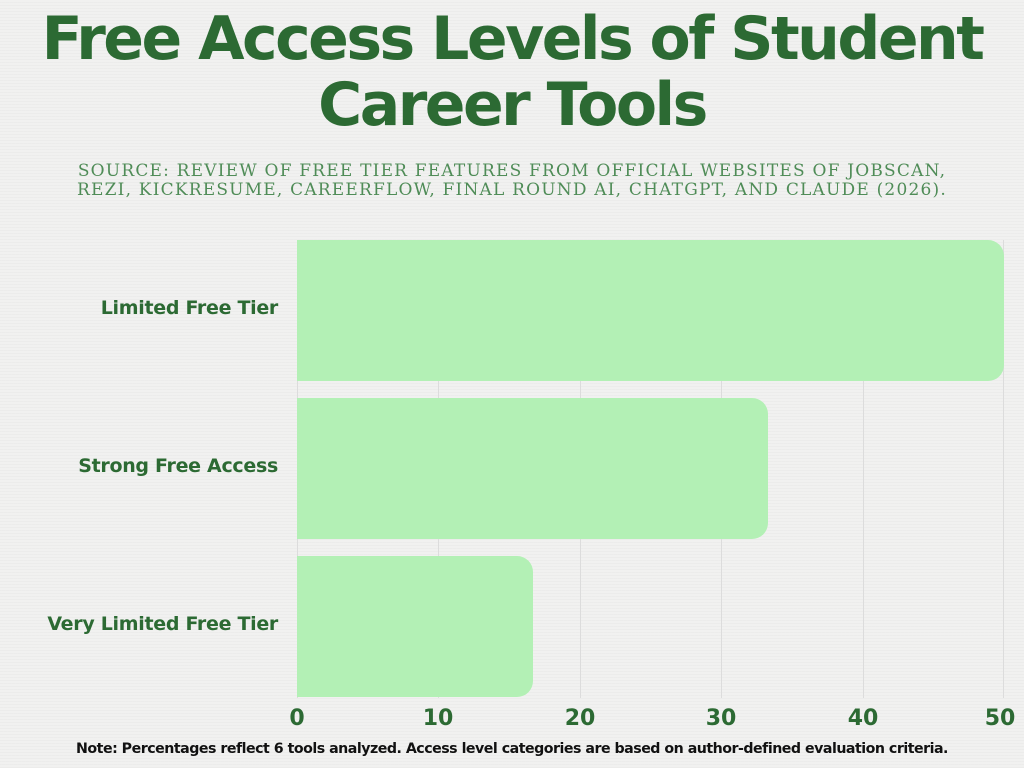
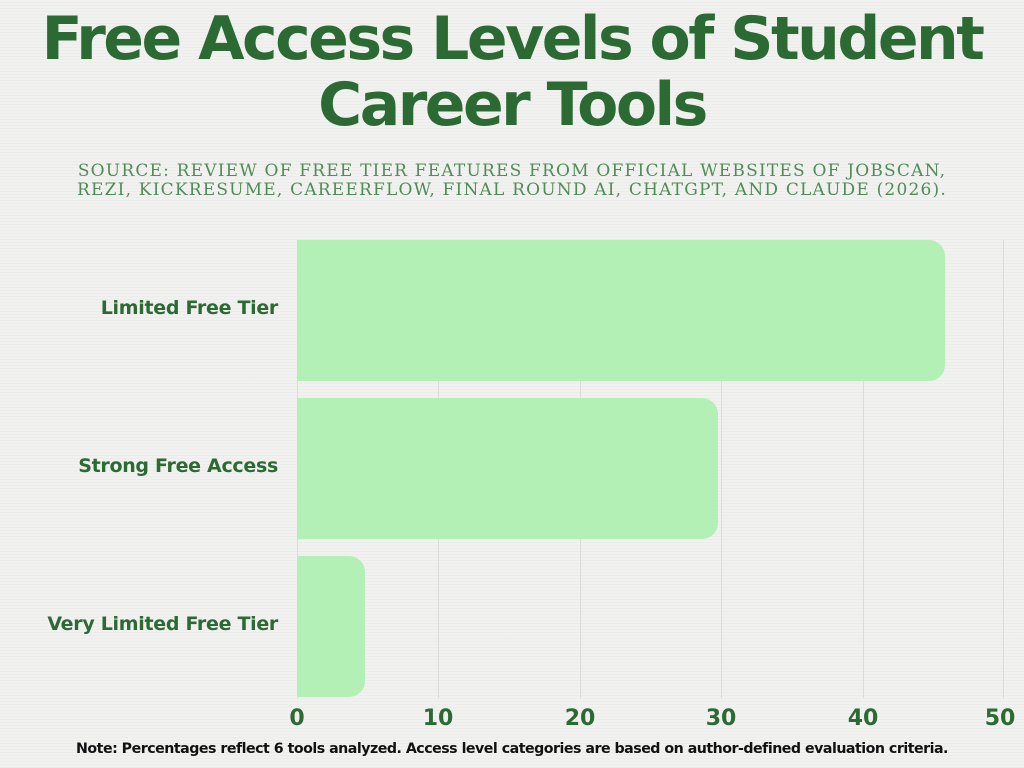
Limited Free Tier: 50.0 -> 45.8
Strong Free Access: 33.3 -> 29.8
Very Limited Free Tier: 16.7 -> 4.8
